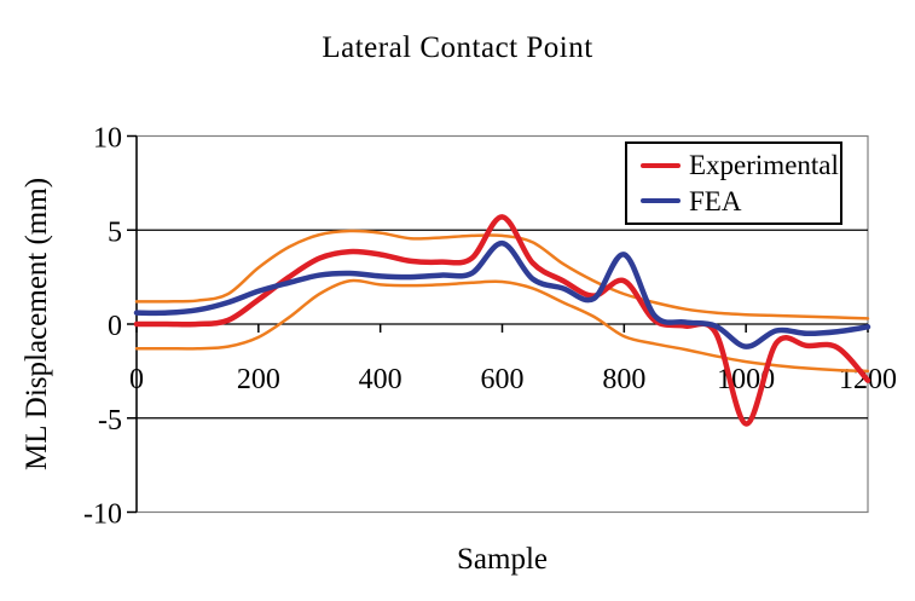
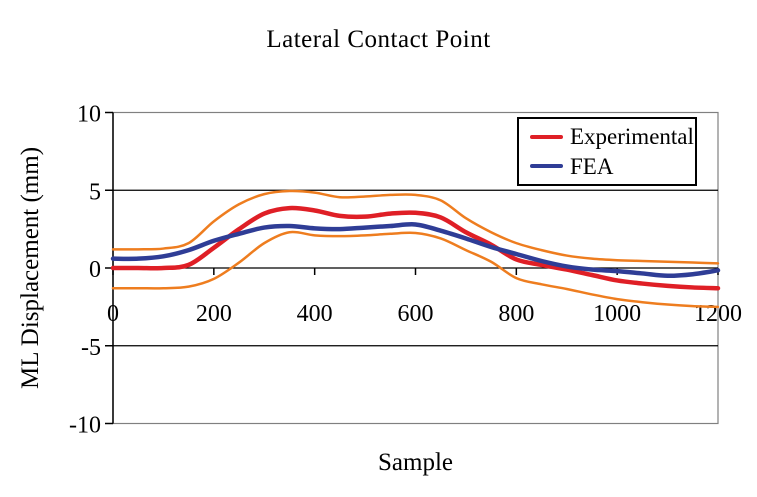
Experimental/600: 5.7 -> 3.5
FEA/600: 4.3 -> 2.8
Experimental/800: 2.3 -> 0.6
FEA/800: 3.7 -> 0.9
Experimental/1000: -5.3 -> -0.8
FEA/1000: -1.2 -> -0.2
Experimental/1200: -3.0 -> -1.3
